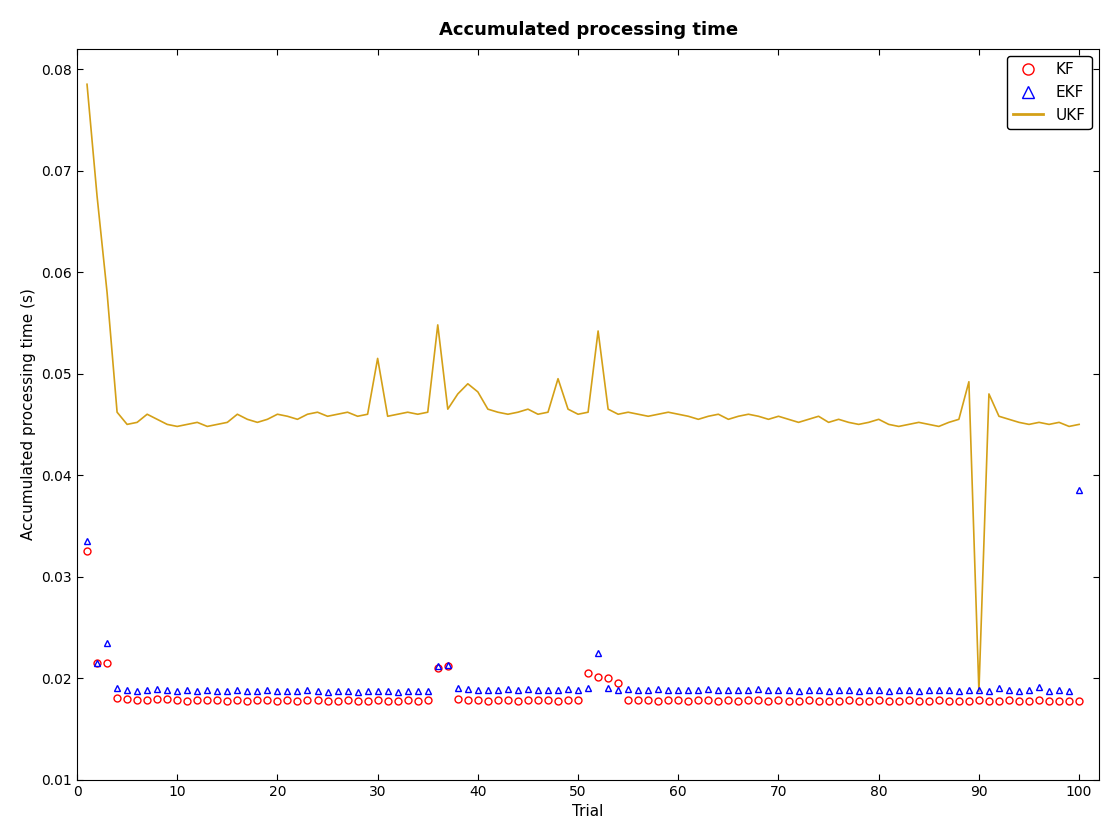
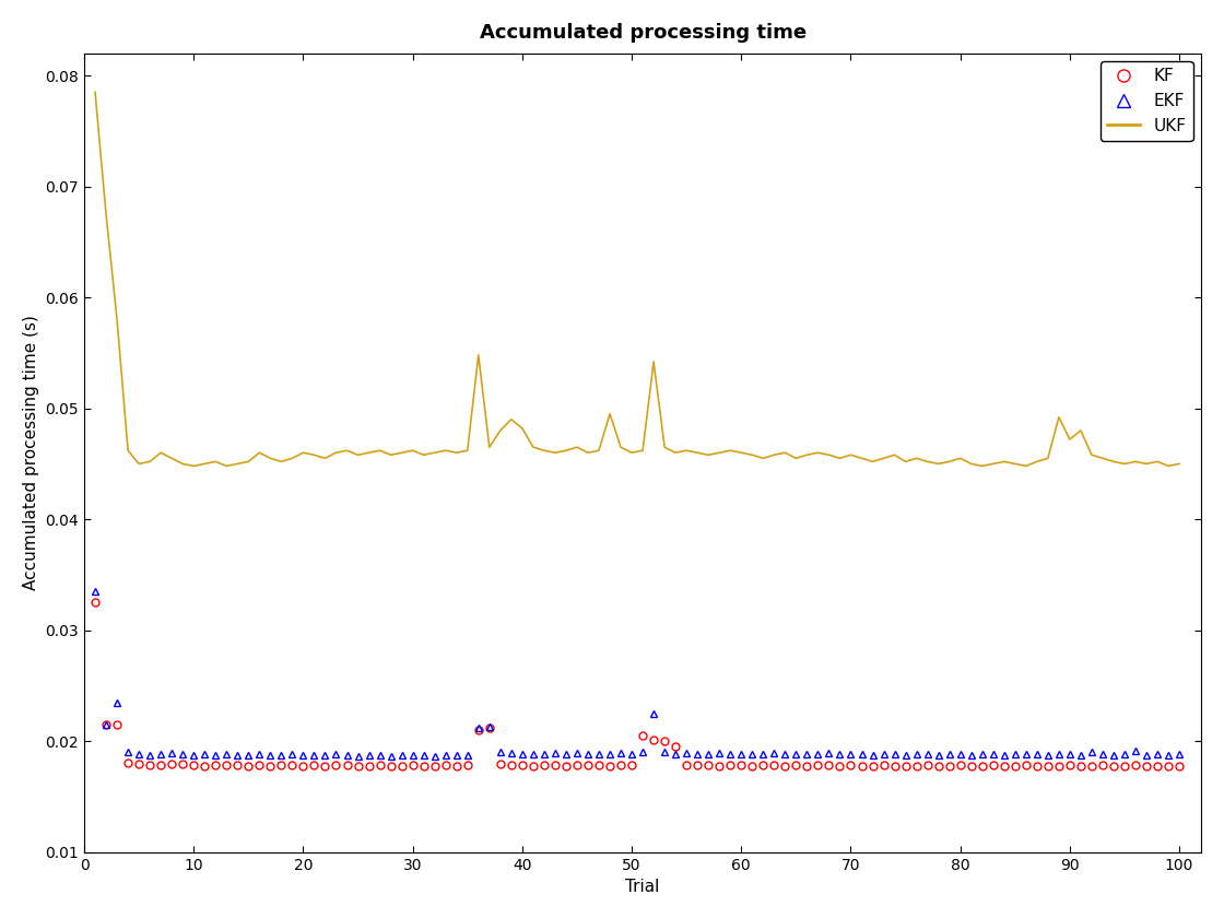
UKF/30: 0.0515 -> 0.0462
UKF/90: 0.0187 -> 0.0472
EKF/100: 0.0385 -> 0.0188
